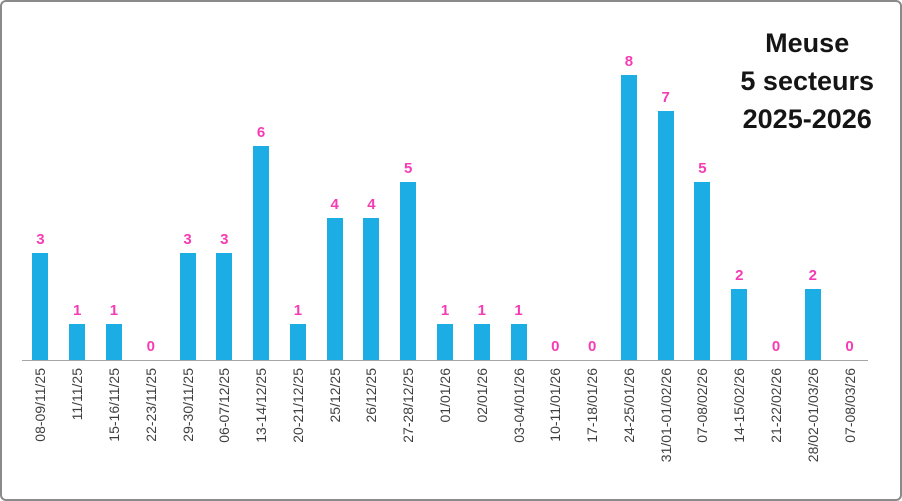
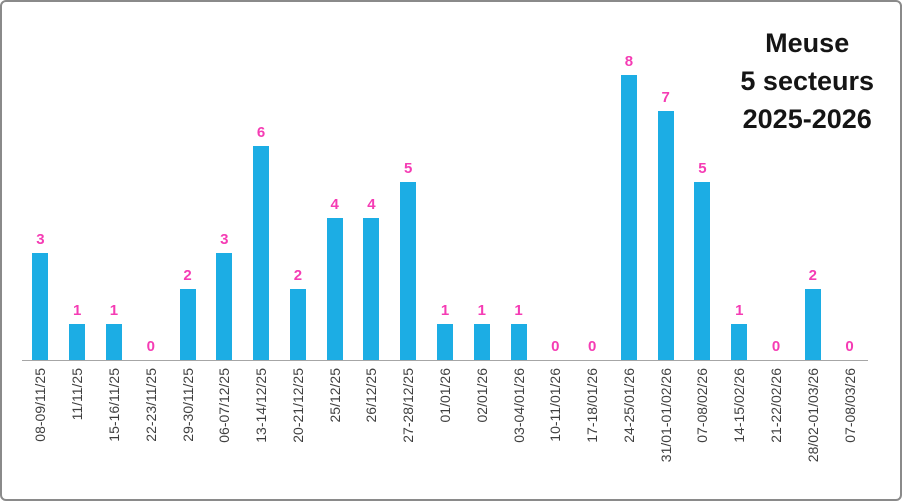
29-30/11/25: 3 -> 2
20-21/12/25: 1 -> 2
14-15/02/26: 2 -> 1
